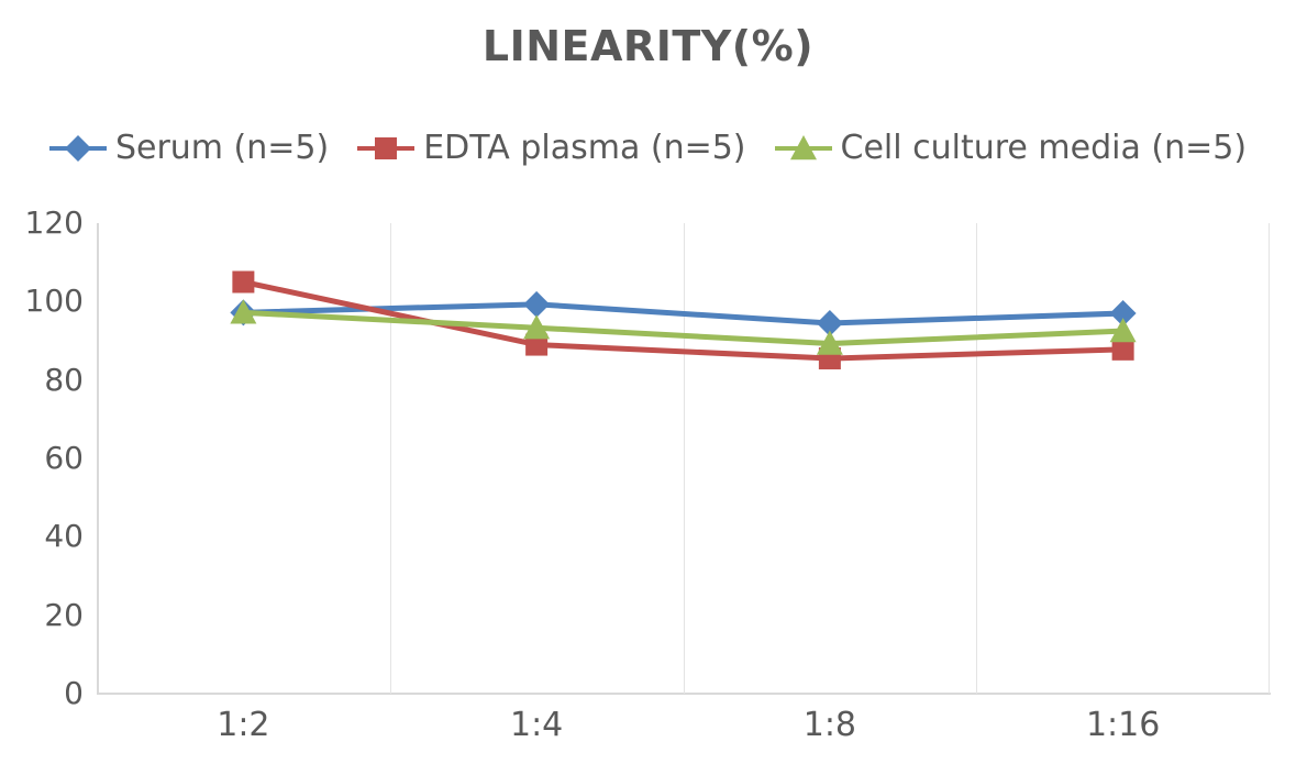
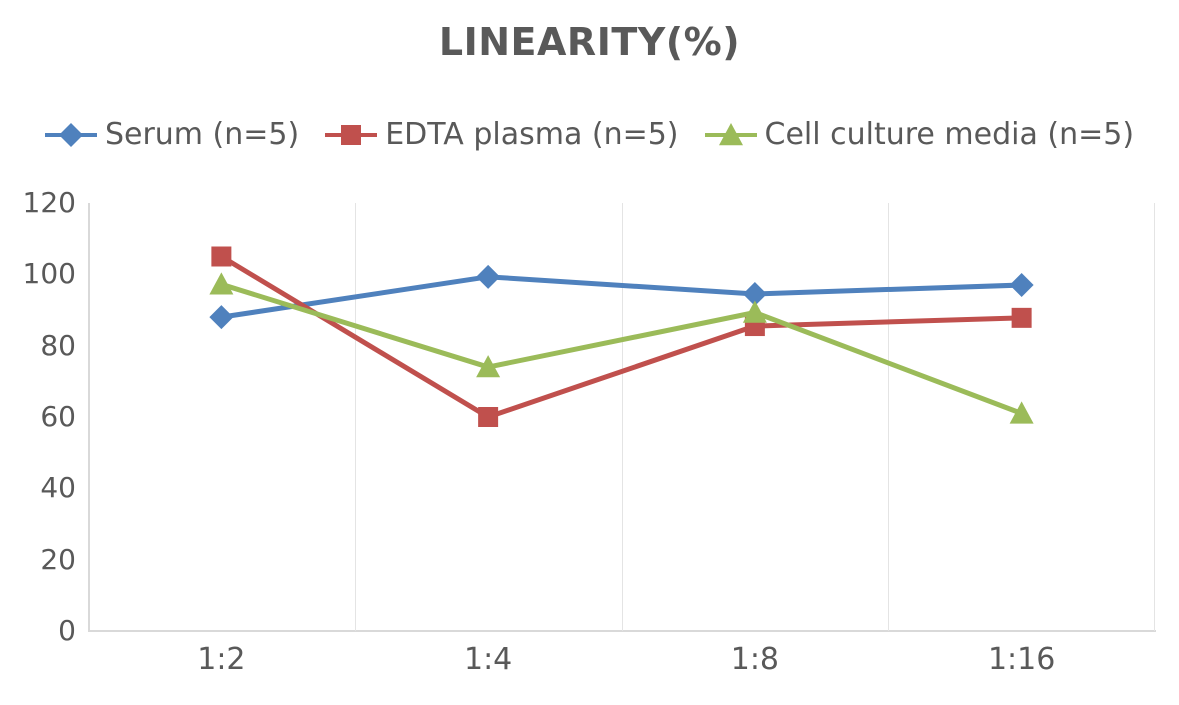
Serum (n=5)/1:2: 97 -> 88
EDTA plasma (n=5)/1:4: 89 -> 60
Cell culture media (n=5)/1:4: 93 -> 74
Cell culture media (n=5)/1:16: 92 -> 61
